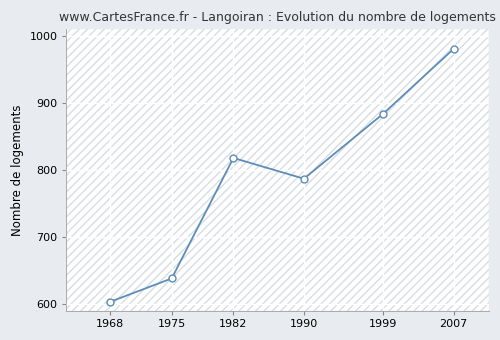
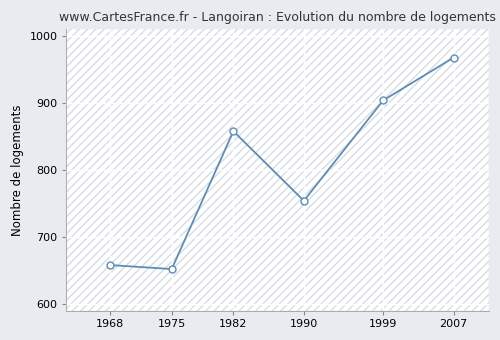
1968: 603 -> 658
1975: 638 -> 652
1982: 818 -> 858
1990: 787 -> 754
1999: 884 -> 904
2007: 981 -> 968
